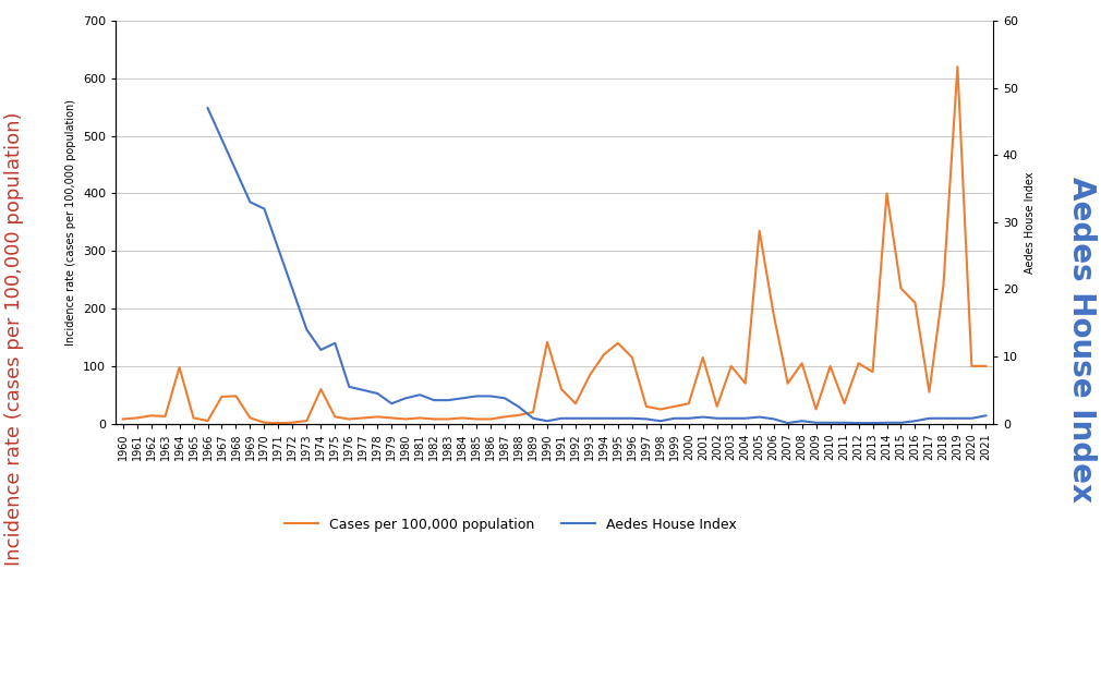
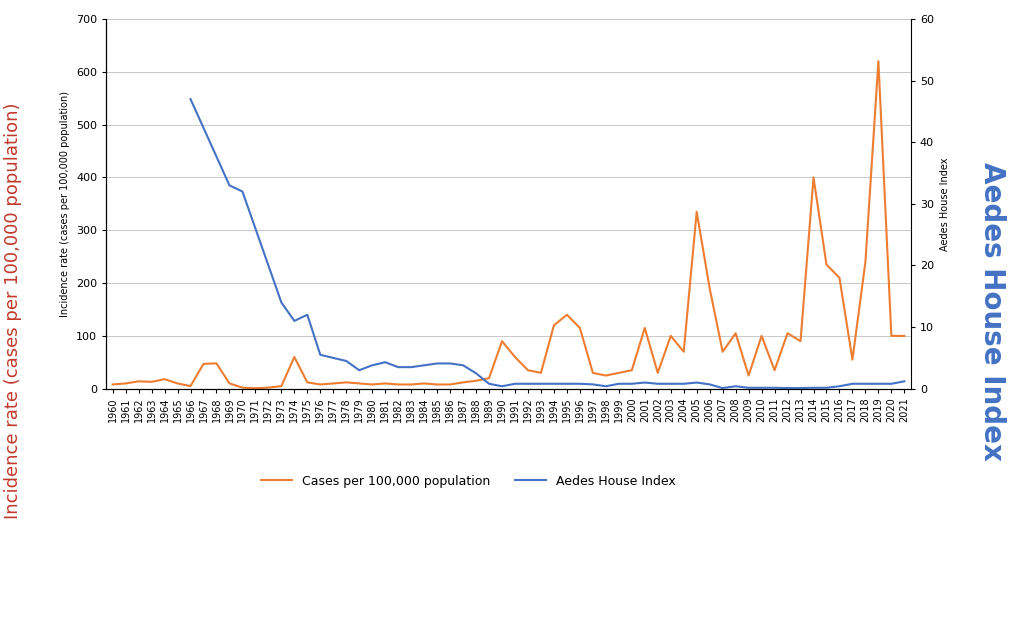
Cases per 100,000 population/1964: 98 -> 18
Cases per 100,000 population/1990: 142 -> 90
Cases per 100,000 population/1993: 84 -> 30
